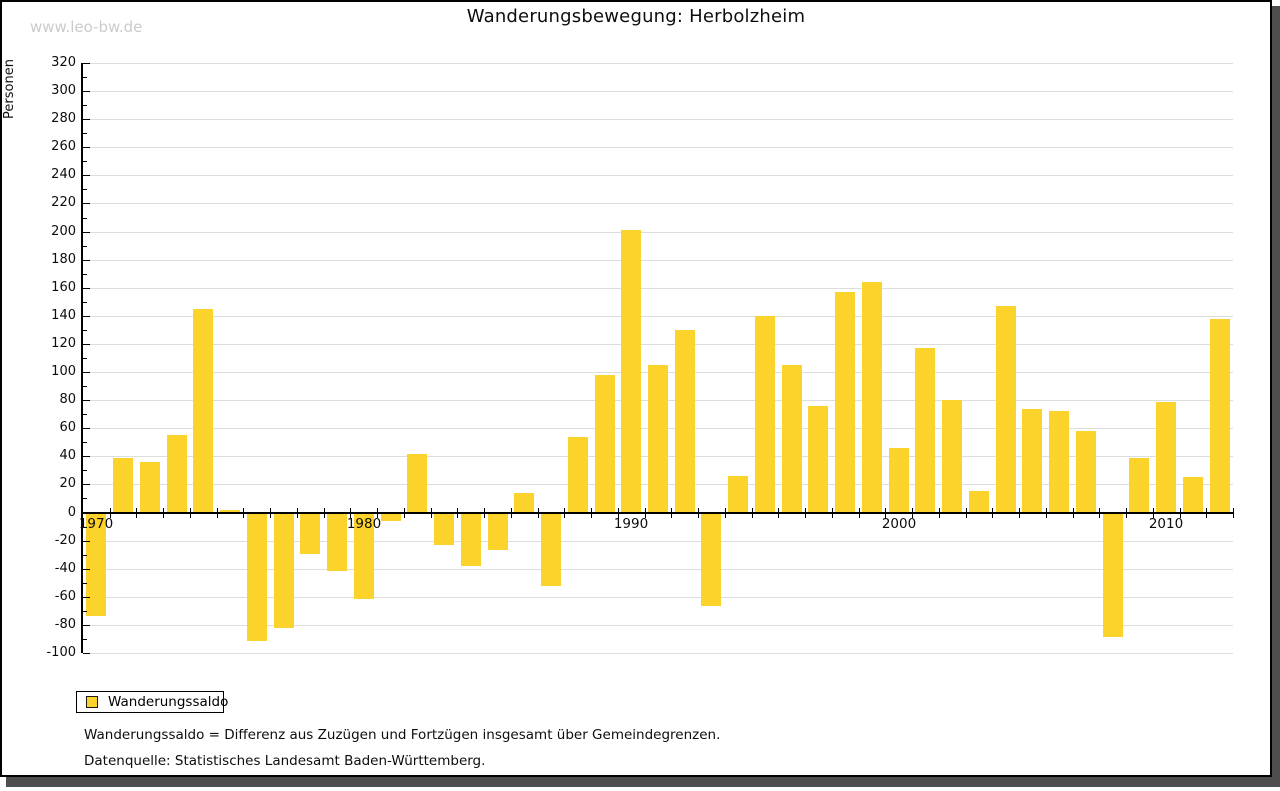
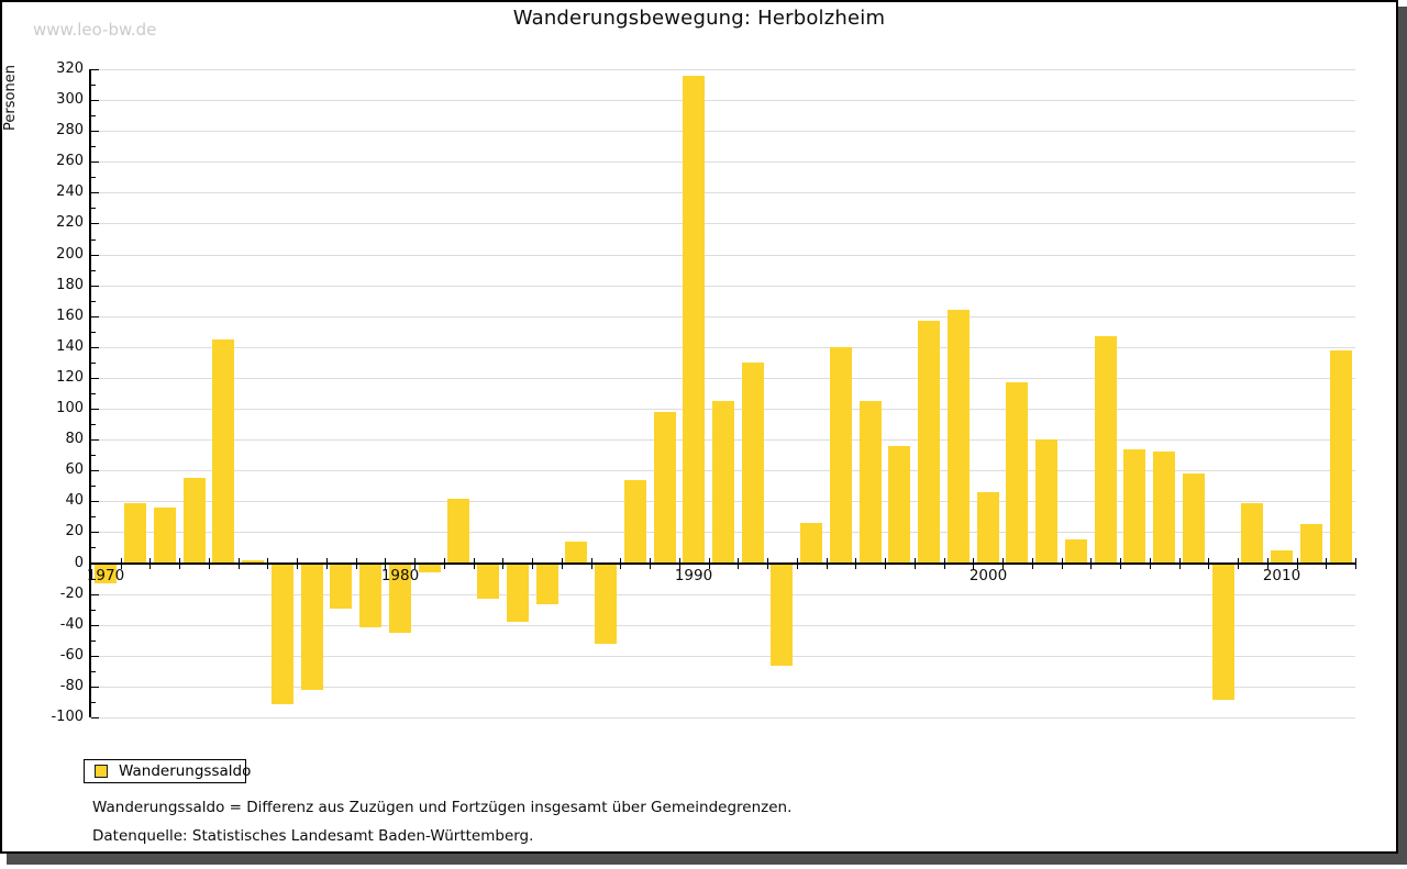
1970: -73 -> -13
1980: -61 -> -45
1990: 201 -> 316
2010: 79 -> 8
